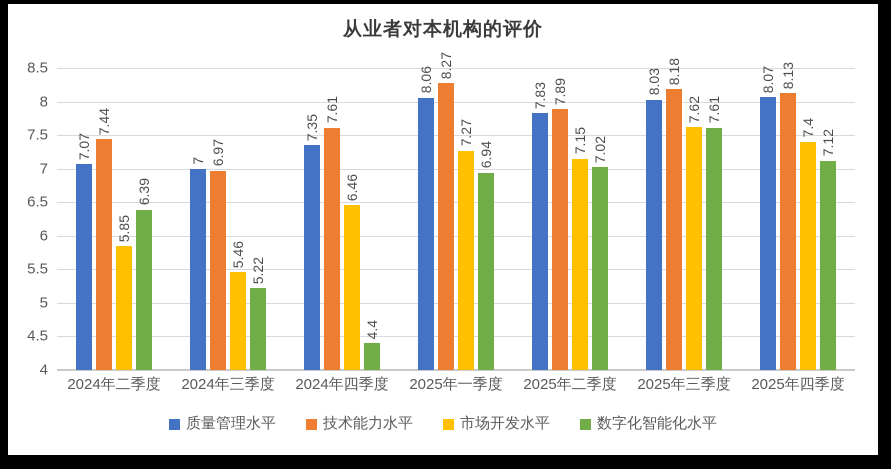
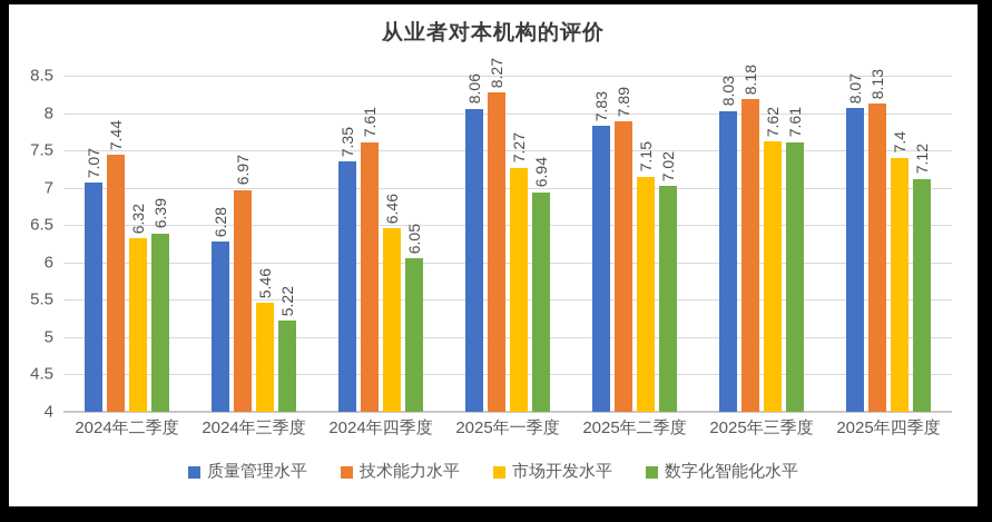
市场开发水平/2024年二季度: 5.85 -> 6.32
质量管理水平/2024年三季度: 7 -> 6.28
数字化智能化水平/2024年四季度: 4.4 -> 6.05
